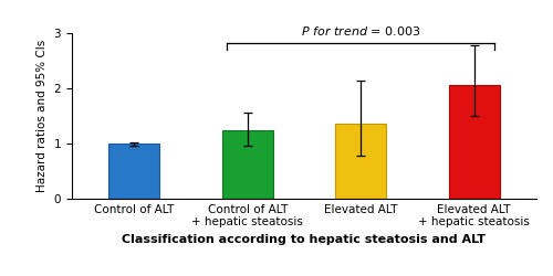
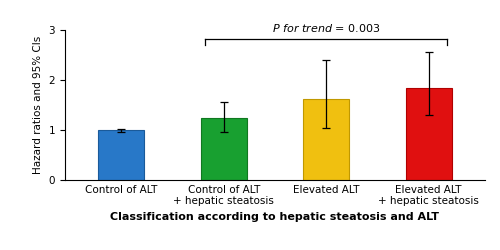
Elevated ALT: 1.36 -> 1.62
Elevated ALT + hepatic steatosis: 2.06 -> 1.85
